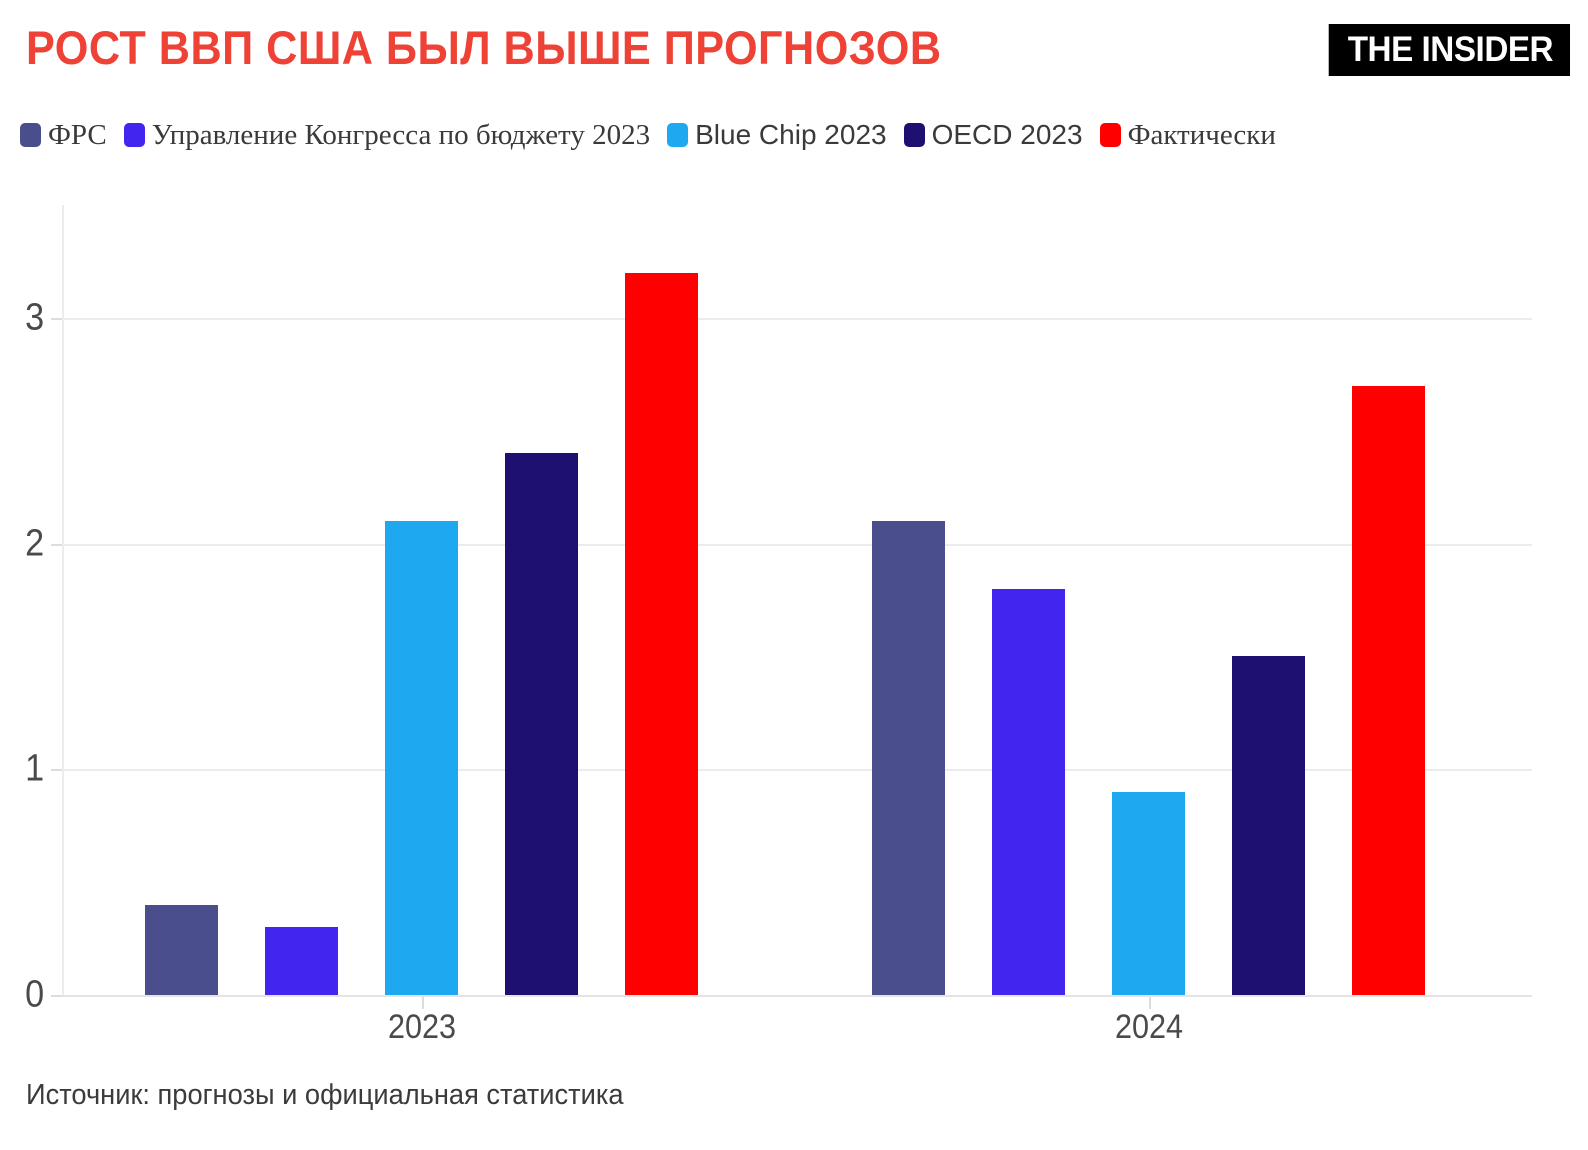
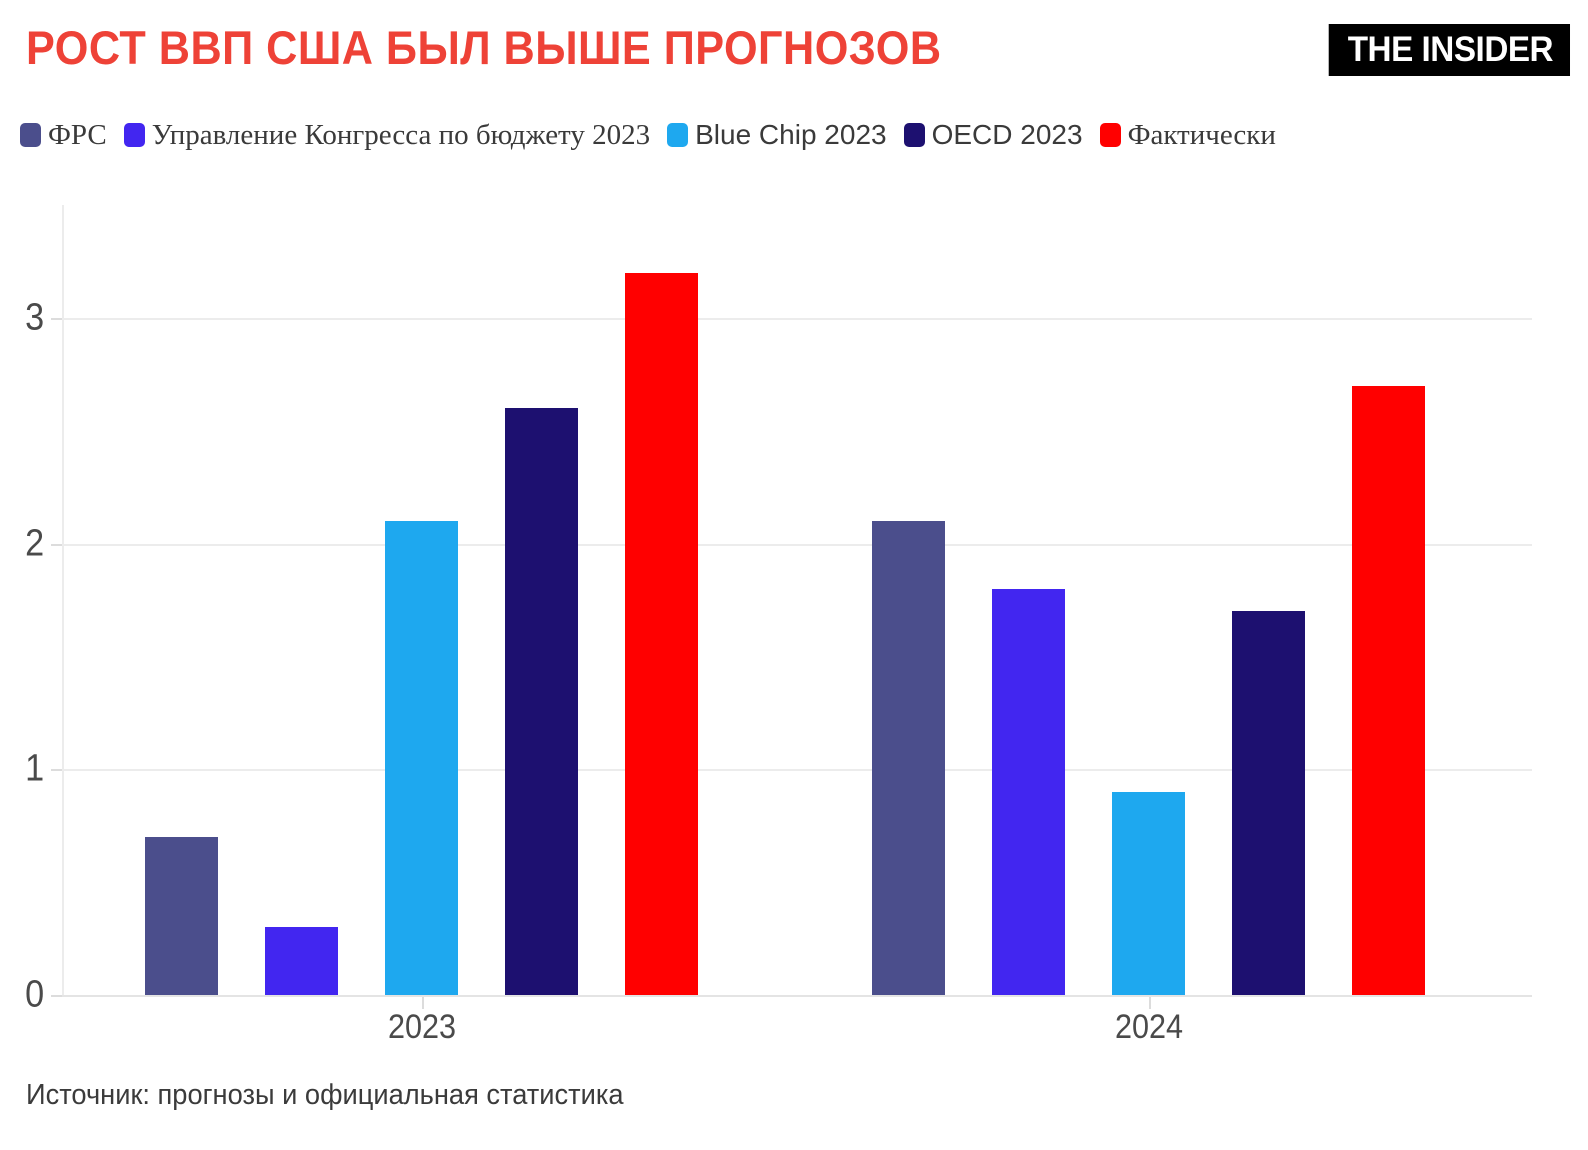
ФРС/2023: 0.4 -> 0.7
OECD 2023/2023: 2.4 -> 2.6
OECD 2023/2024: 1.5 -> 1.7
